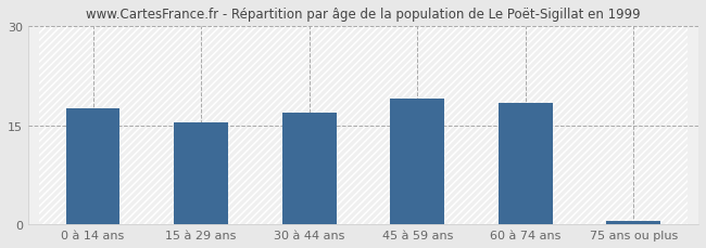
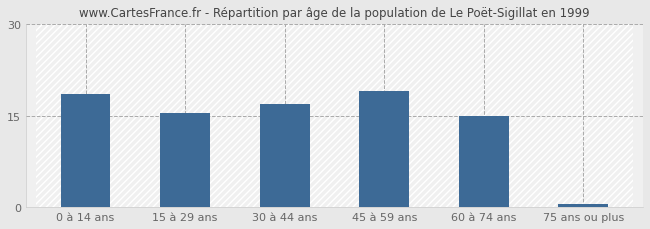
0 à 14 ans: 17.6 -> 18.5
60 à 74 ans: 18.4 -> 15.0
